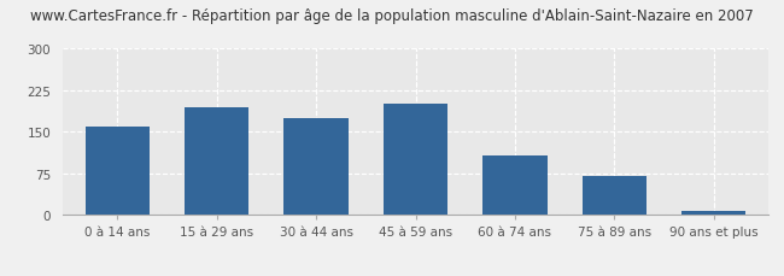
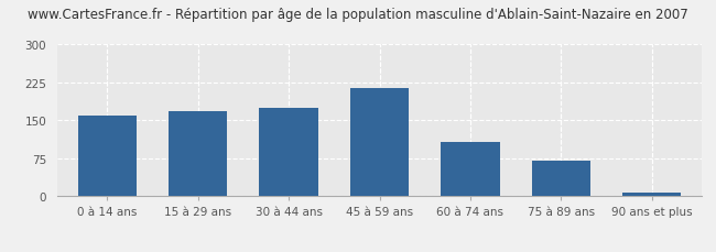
15 à 29 ans: 195 -> 168
45 à 59 ans: 200 -> 215
